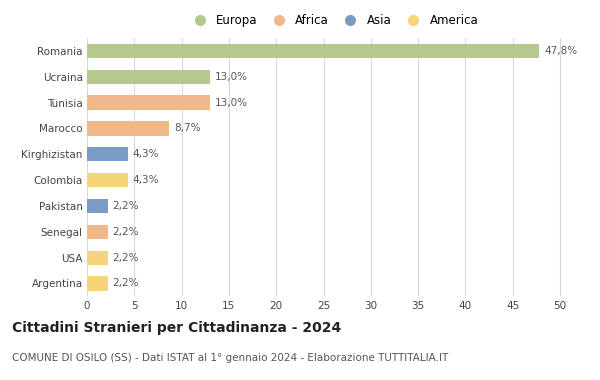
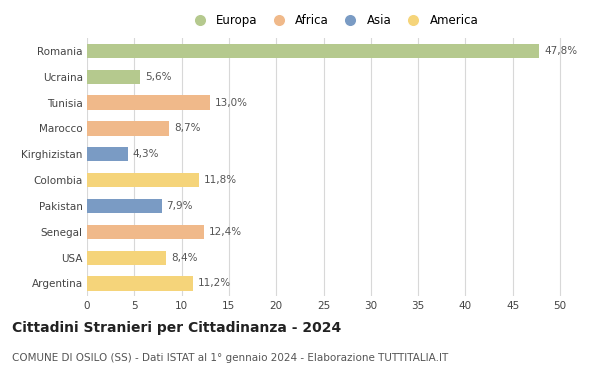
Ucraina: 13,0% -> 5,6%
Colombia: 4,3% -> 11,8%
Pakistan: 2,2% -> 7,9%
Senegal: 2,2% -> 12,4%
USA: 2,2% -> 8,4%
Argentina: 2,2% -> 11,2%
